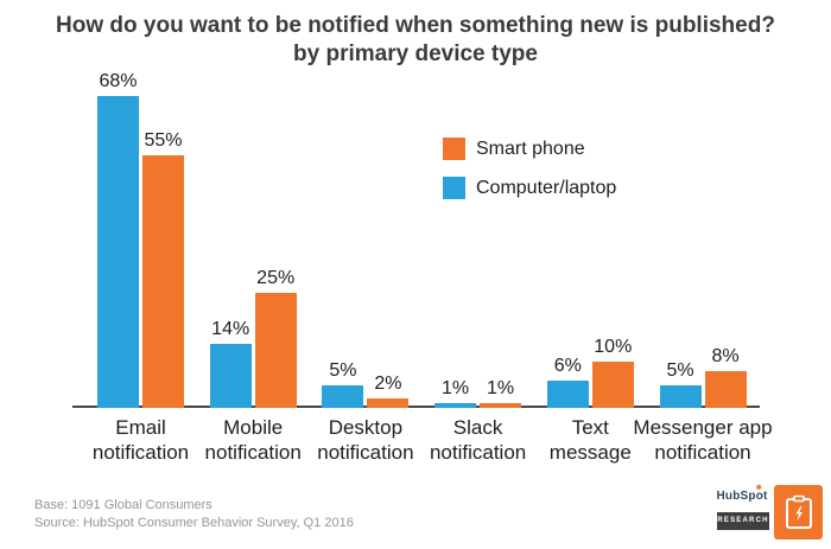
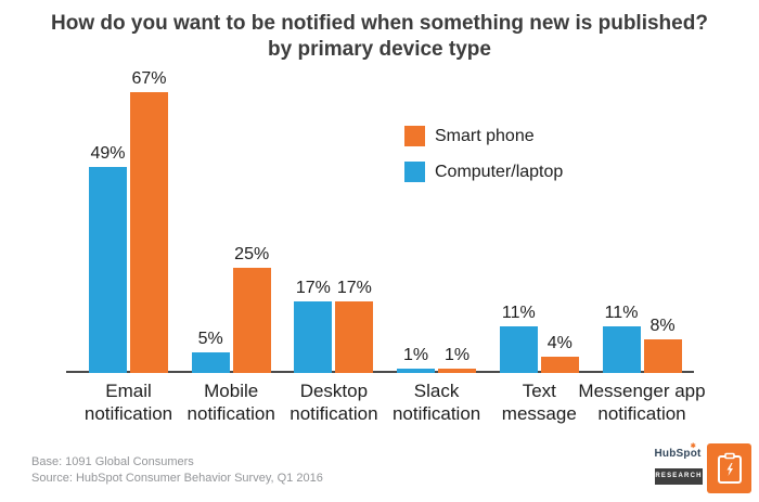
Computer/laptop/Email notification: 68% -> 49%
Smart phone/Email notification: 55% -> 67%
Computer/laptop/Mobile notification: 14% -> 5%
Computer/laptop/Desktop notification: 5% -> 17%
Smart phone/Desktop notification: 2% -> 17%
Computer/laptop/Text message: 6% -> 11%
Smart phone/Text message: 10% -> 4%
Computer/laptop/Messenger app notification: 5% -> 11%
